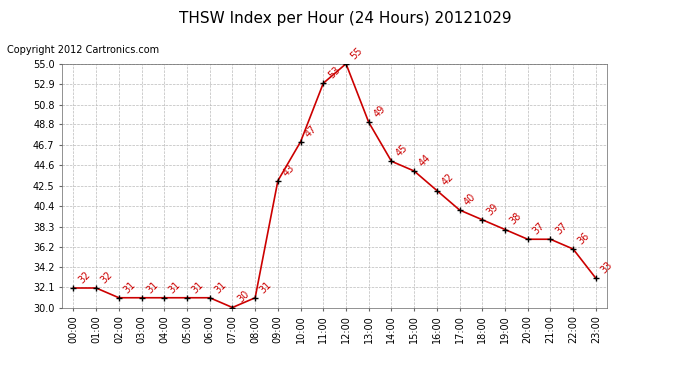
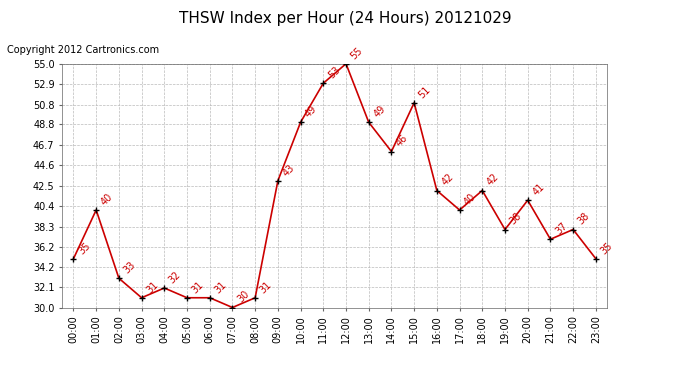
00:00: 32 -> 35
01:00: 32 -> 40
02:00: 31 -> 33
04:00: 31 -> 32
10:00: 47 -> 49
14:00: 45 -> 46
15:00: 44 -> 51
18:00: 39 -> 42
20:00: 37 -> 41
22:00: 36 -> 38
23:00: 33 -> 35
